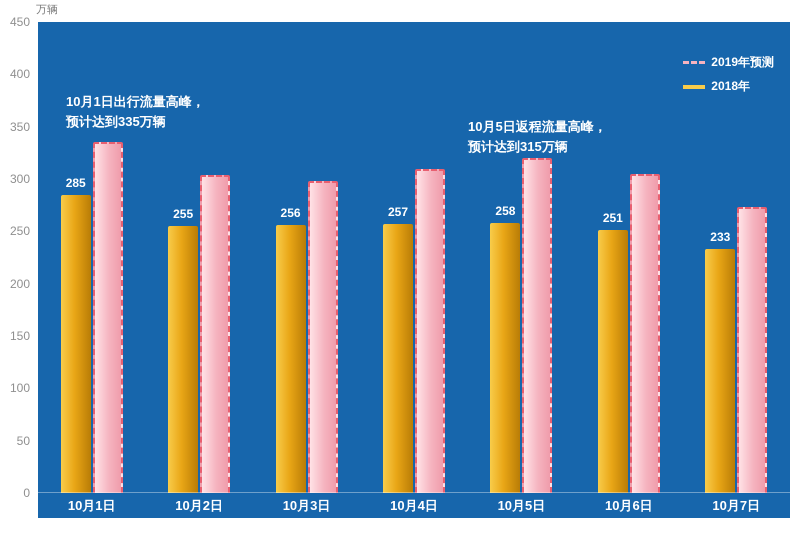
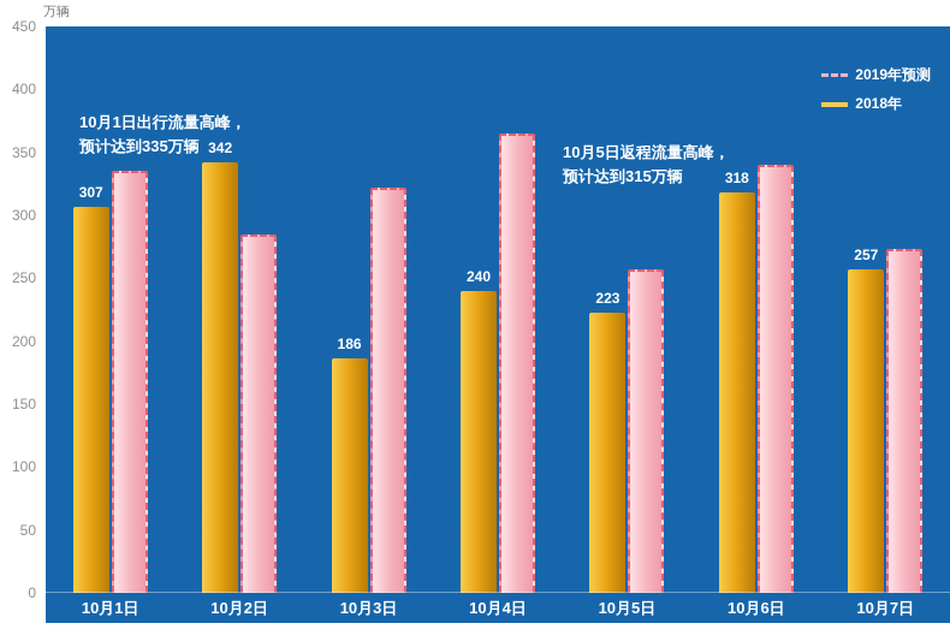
2018年/10月1日: 285 -> 307
2019年预测/10月2日: 304 -> 285
2018年/10月2日: 255 -> 342
2019年预测/10月3日: 298 -> 322
2018年/10月3日: 256 -> 186
2019年预测/10月4日: 310 -> 365
2018年/10月4日: 257 -> 240
2019年预测/10月5日: 320 -> 257
2018年/10月5日: 258 -> 223
2019年预测/10月6日: 305 -> 340
2018年/10月6日: 251 -> 318
2018年/10月7日: 233 -> 257
